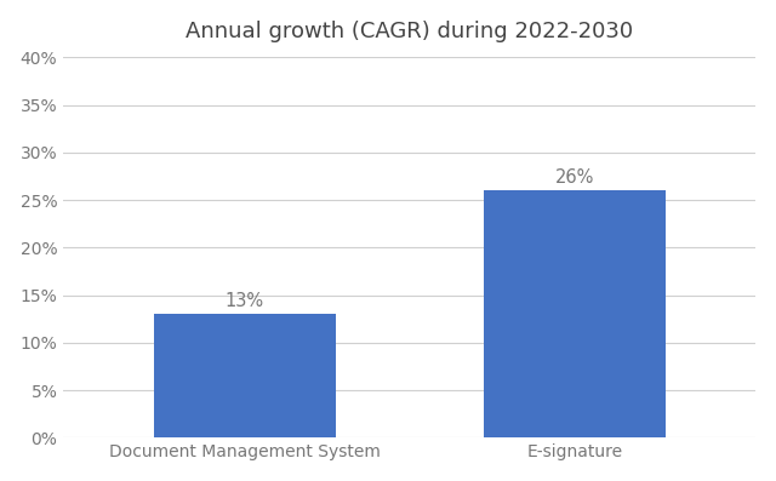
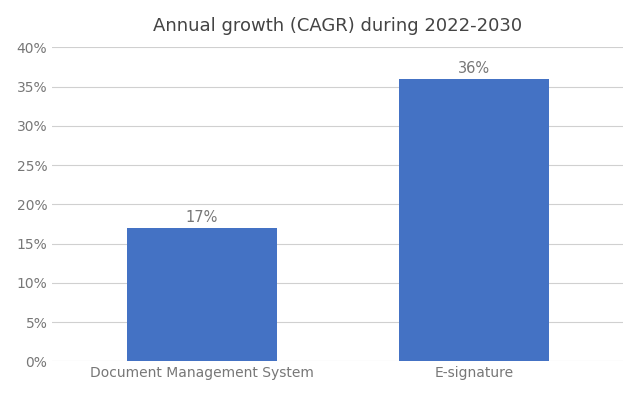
Document Management System: 13% -> 17%
E-signature: 26% -> 36%
